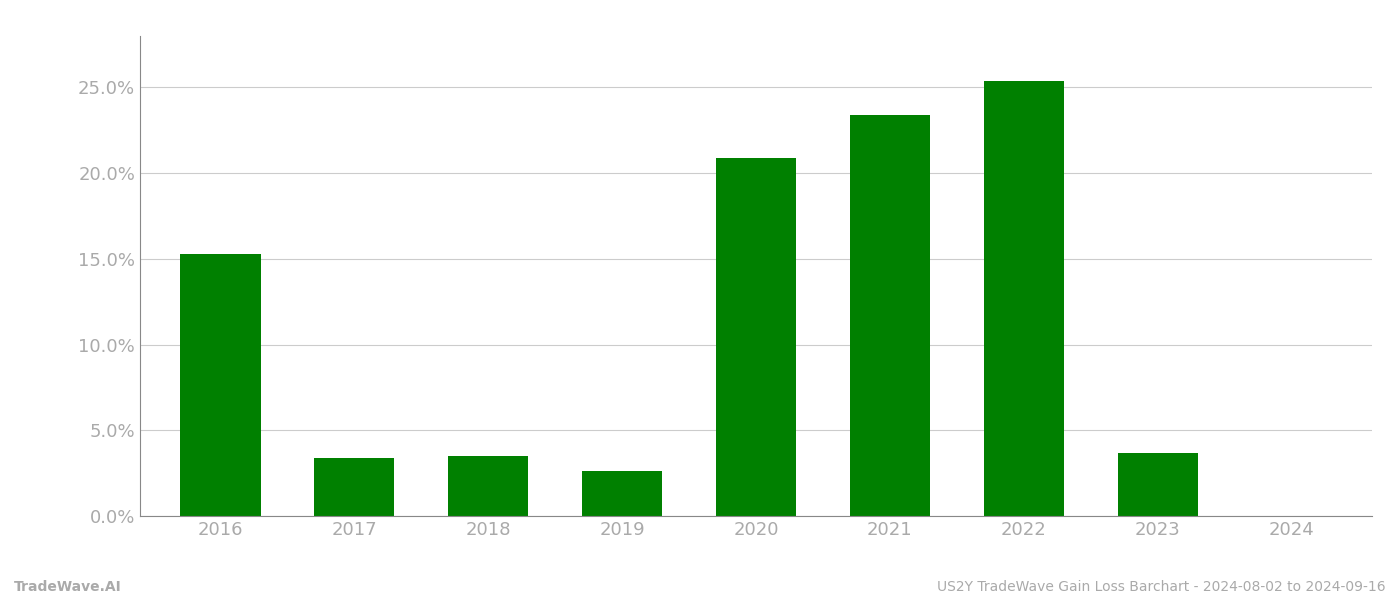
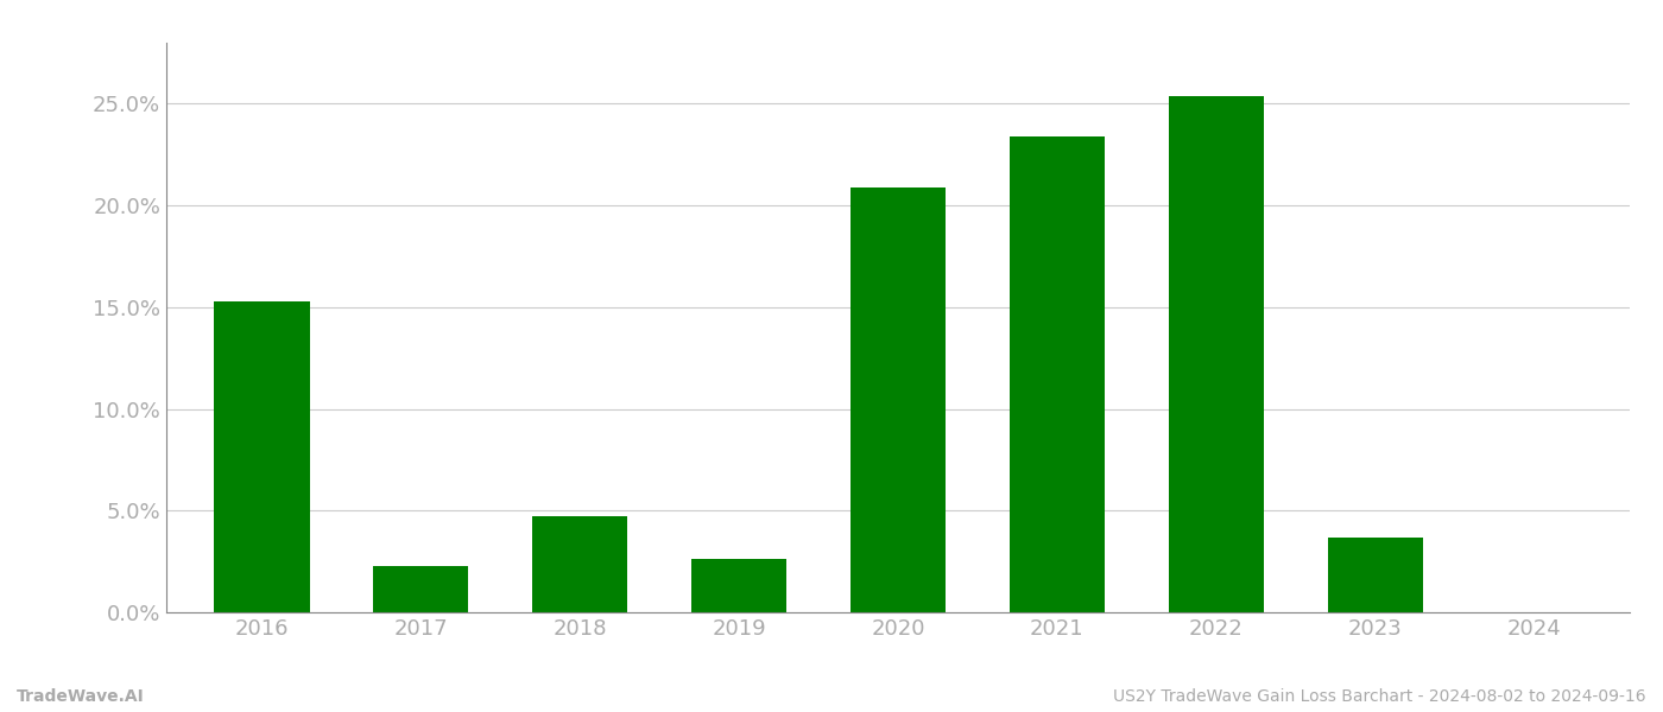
2017: 3.4% -> 2.3%
2018: 3.5% -> 4.7%
